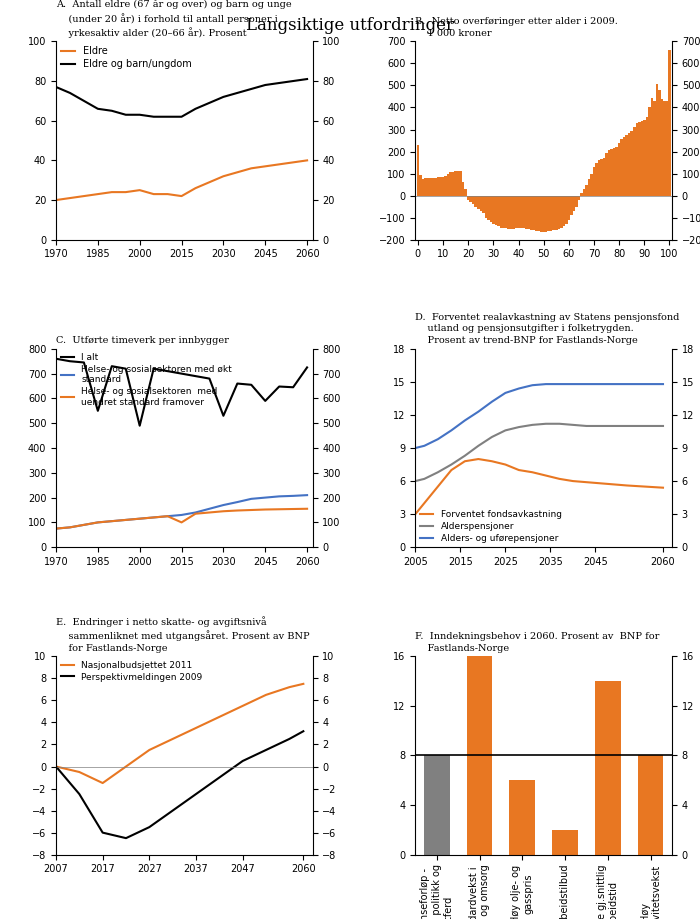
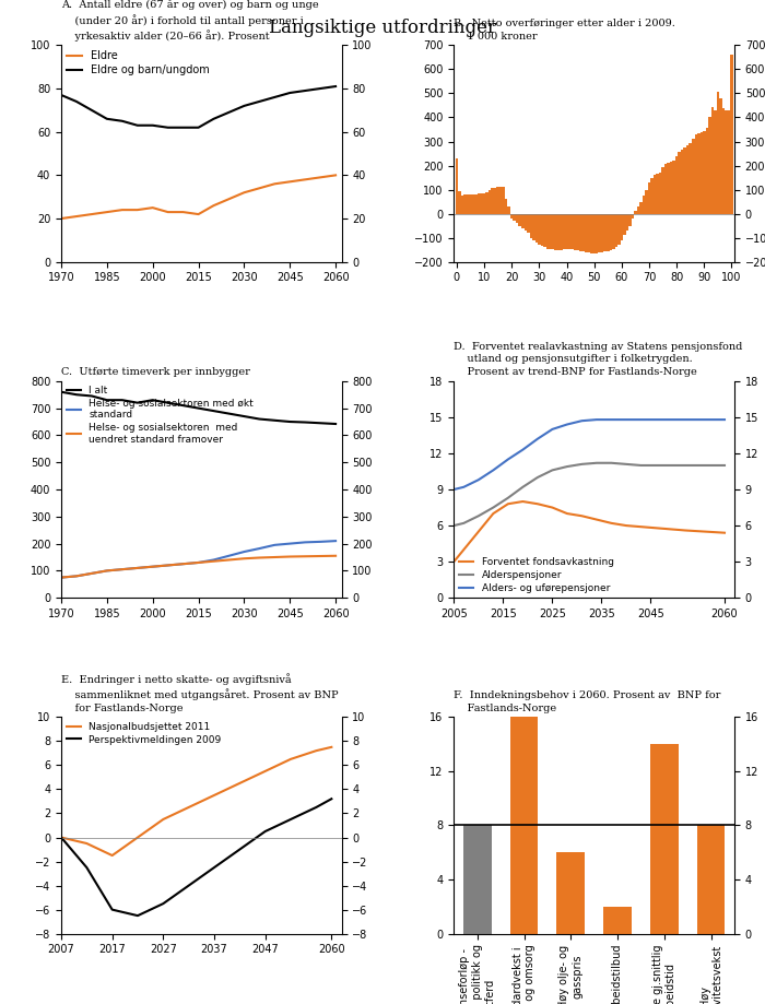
C. Utførte timeverk per innbygger/I alt/1985: 550 -> 730
C. Utførte timeverk per innbygger/I alt/2000: 490 -> 730
C. Utførte timeverk per innbygger/Helse- og sosialsektoren med uendret standard framover/2015: 100 -> 130
C. Utførte timeverk per innbygger/I alt/2030: 530 -> 670
C. Utførte timeverk per innbygger/I alt/2045: 590 -> 650
C. Utførte timeverk per innbygger/I alt/2060: 725 -> 642
